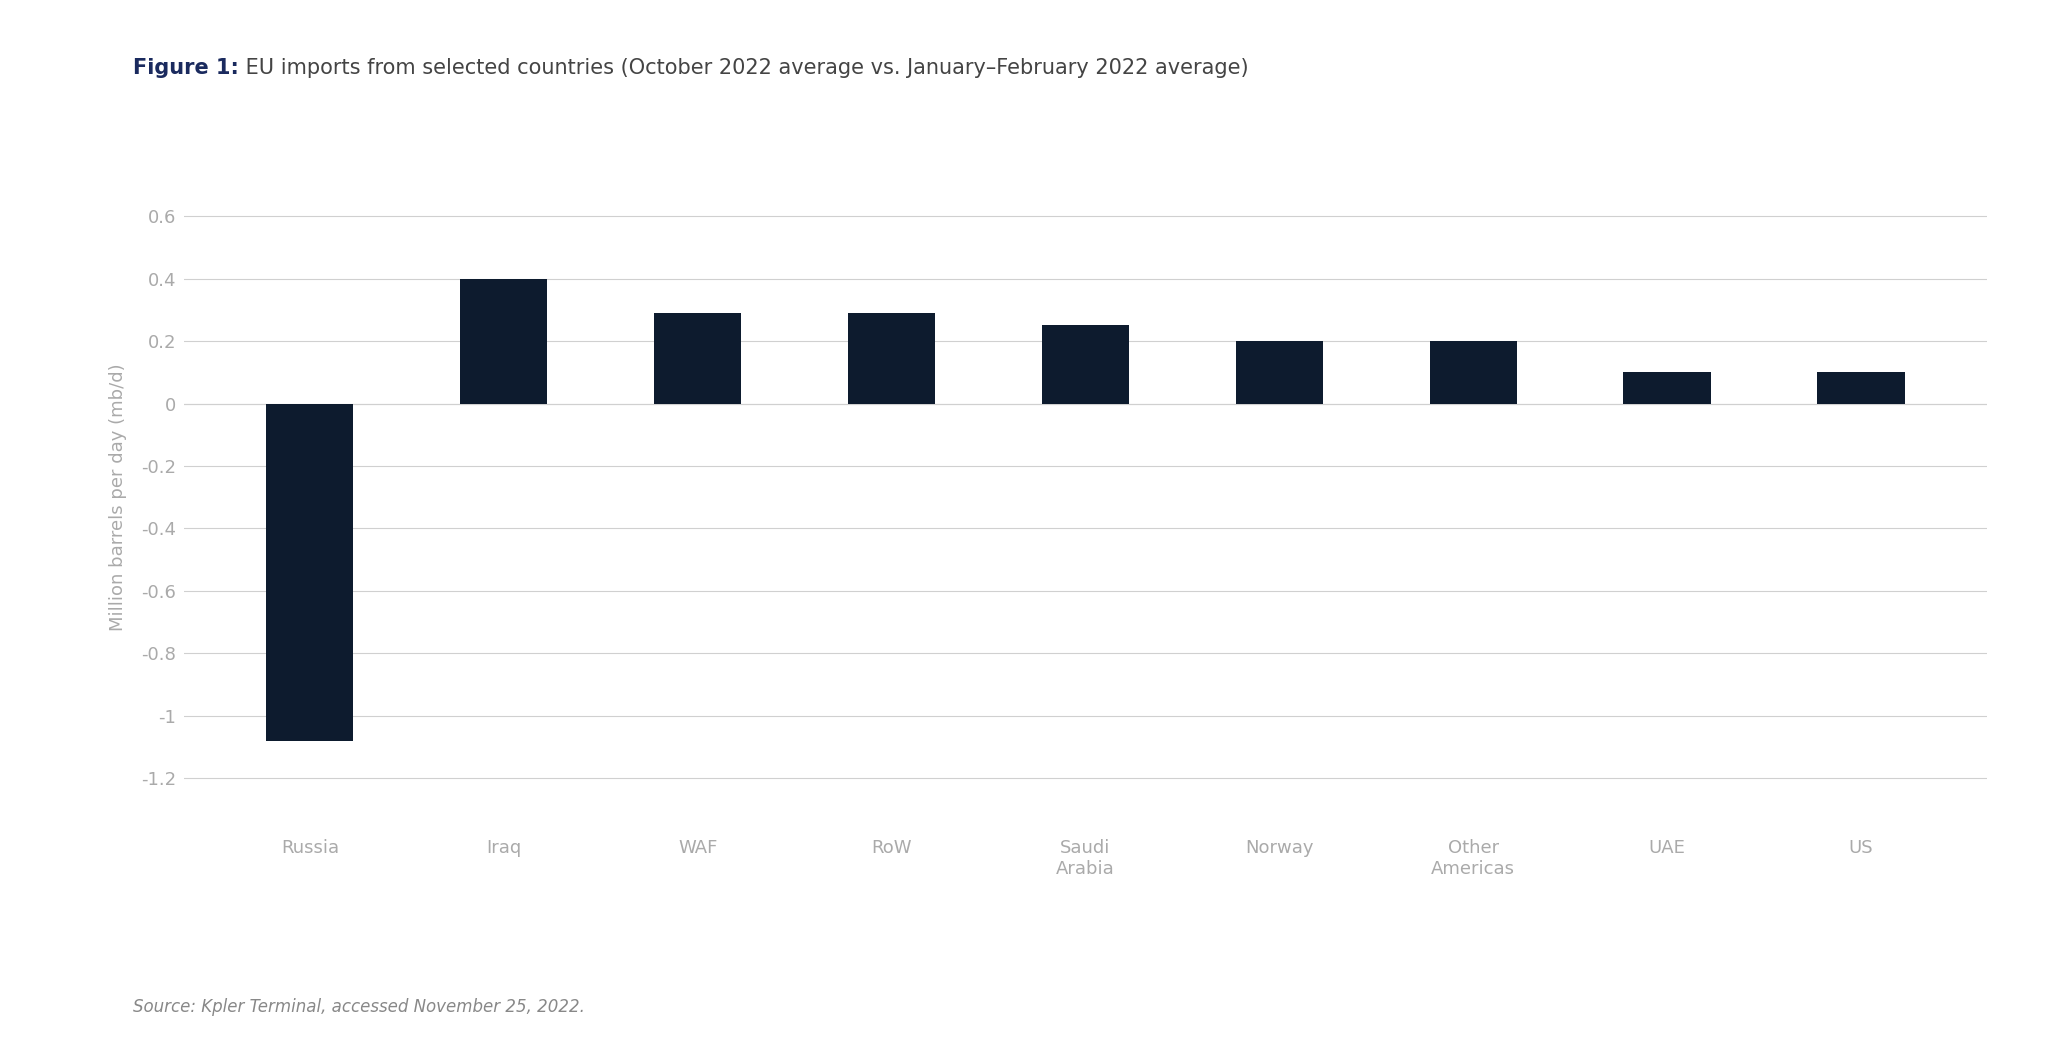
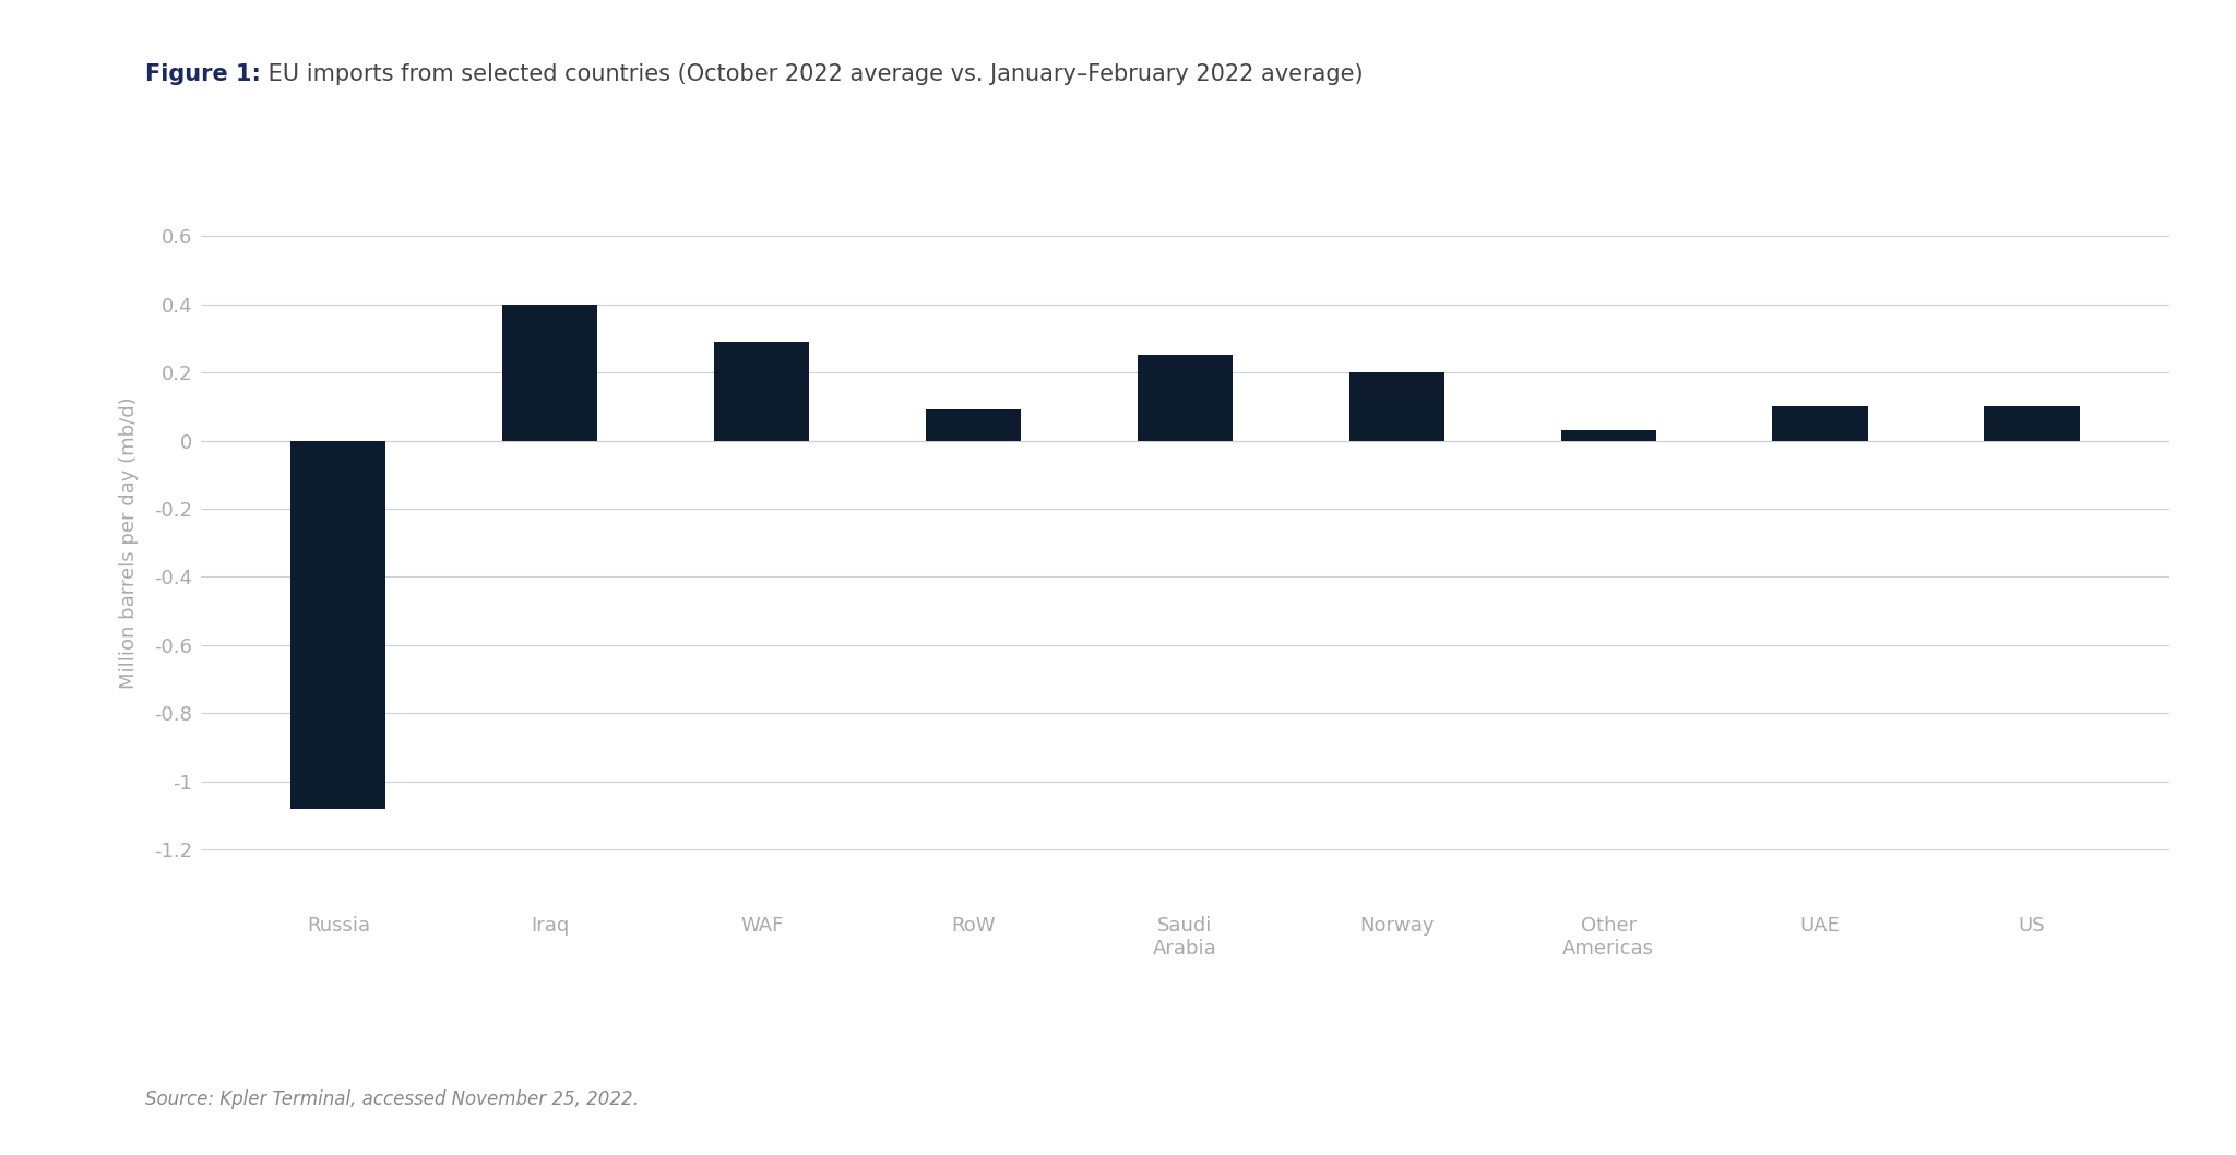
RoW: 0.29 -> 0.09
Other Americas: 0.20 -> 0.03
